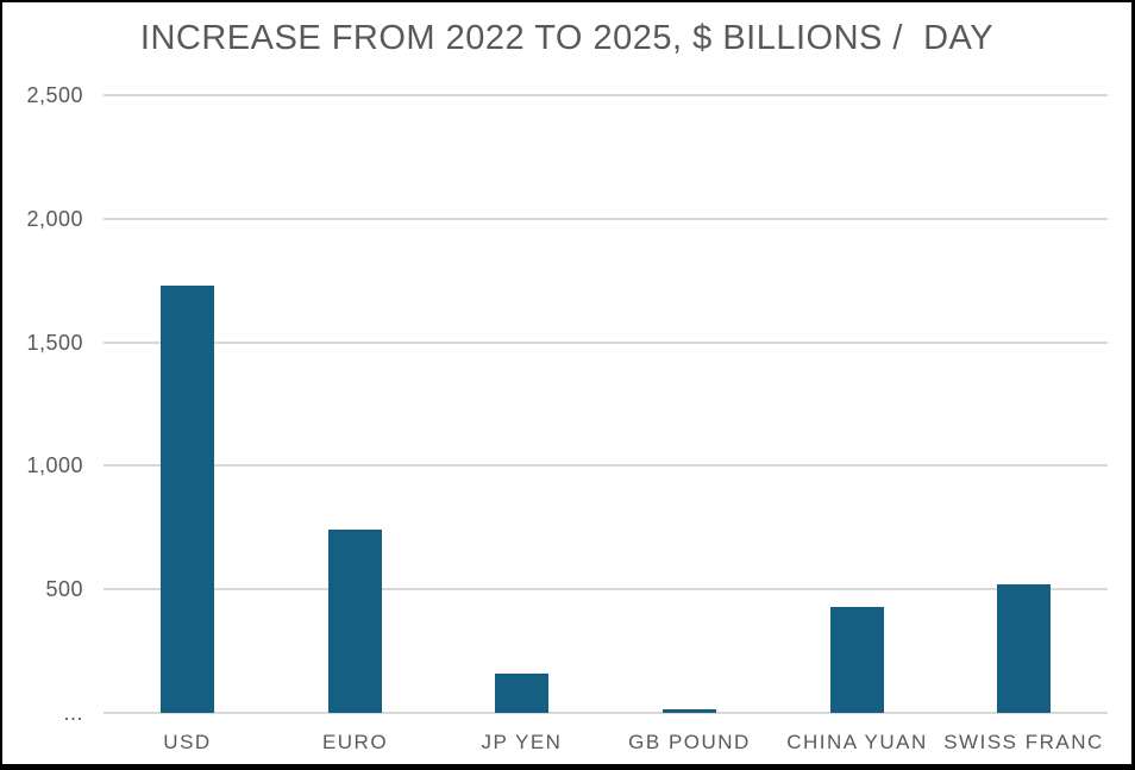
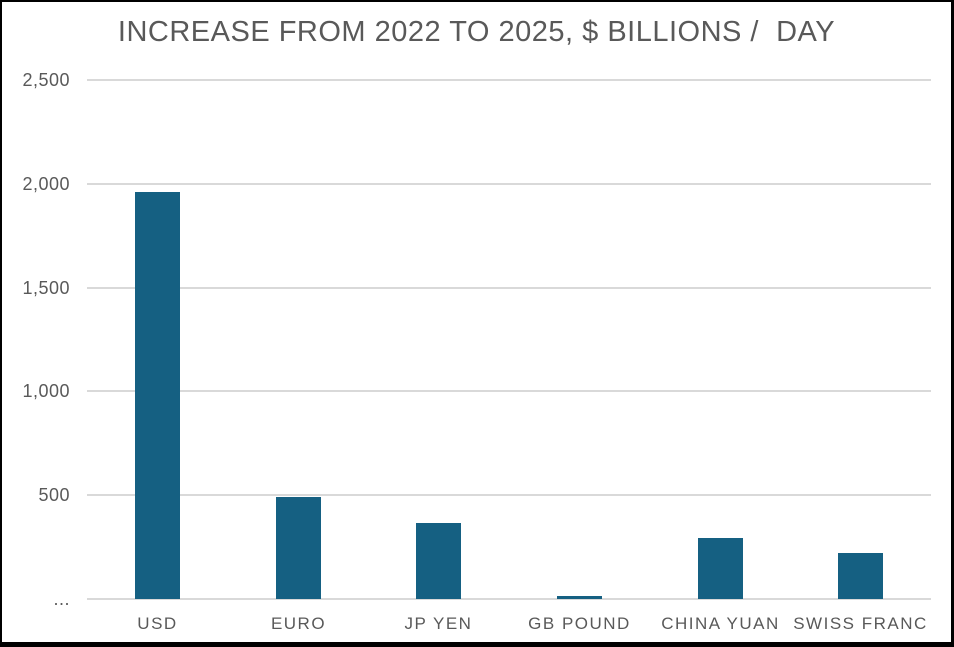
USD: 1730 -> 1960
EURO: 740 -> 490
JP YEN: 160 -> 360
CHINA YUAN: 430 -> 300
SWISS FRANC: 520 -> 220
